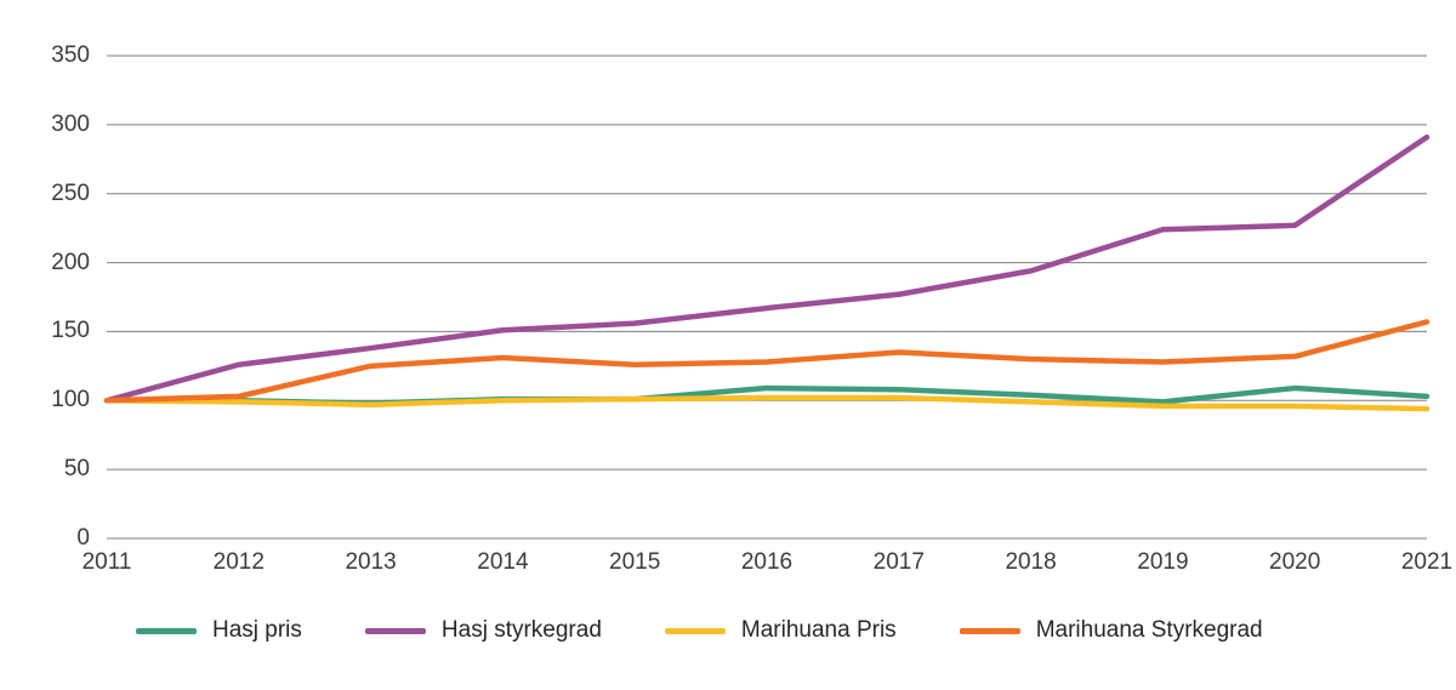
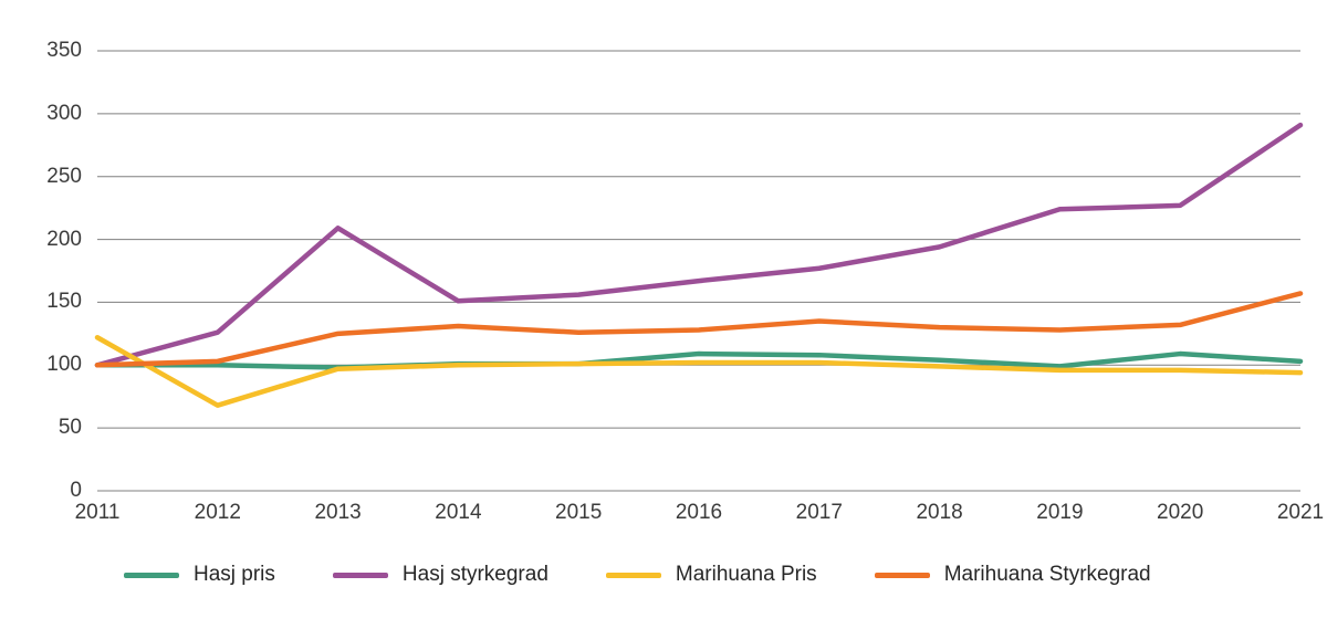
Marihuana Pris/2011: 100 -> 122
Marihuana Pris/2012: 99 -> 68
Hasj styrkegrad/2013: 138 -> 209
